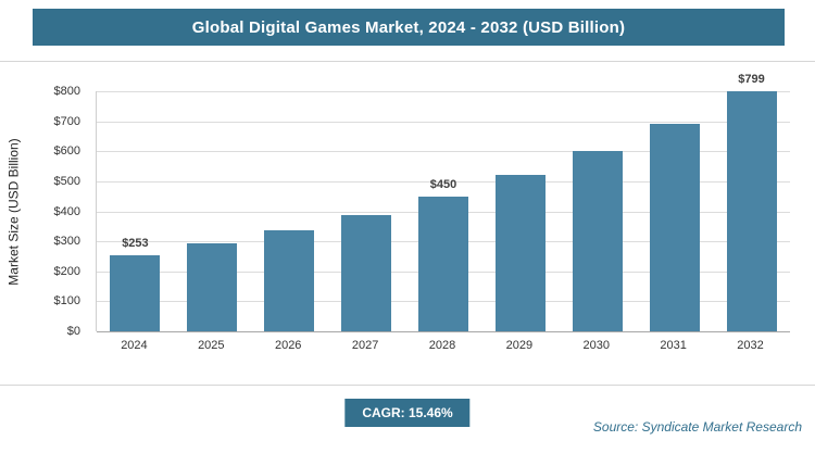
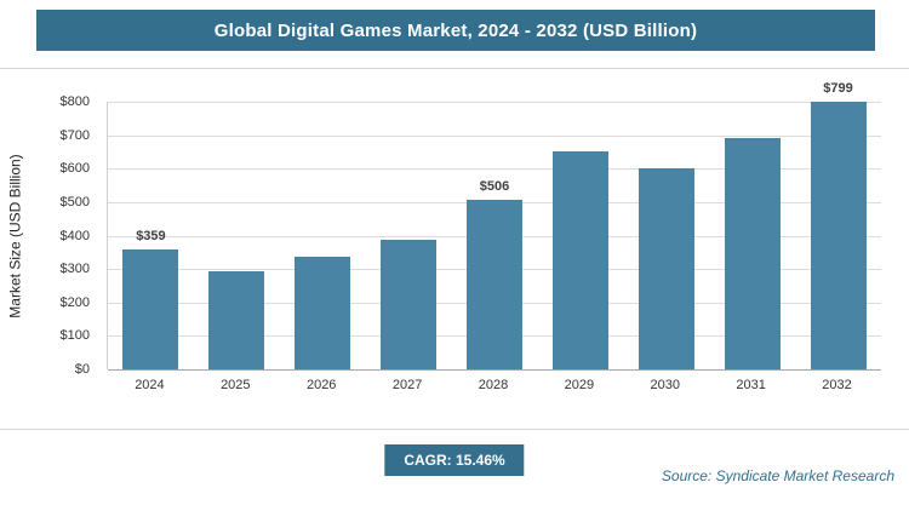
2024: $253 -> $359
2028: $450 -> $506
2029: $520 -> $650
